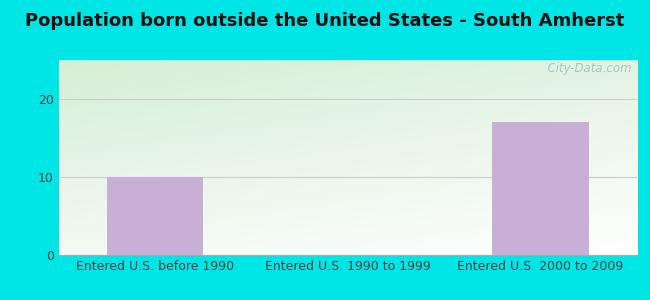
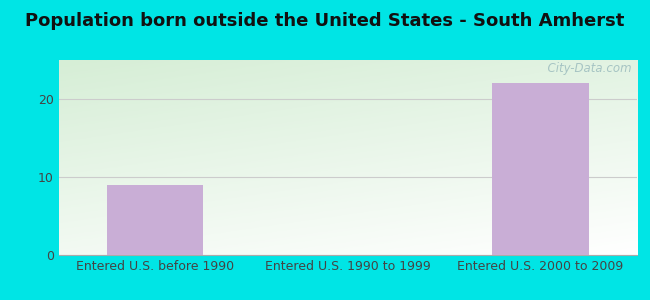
Entered U.S. before 1990: 10 -> 9
Entered U.S. 2000 to 2009: 17 -> 22
